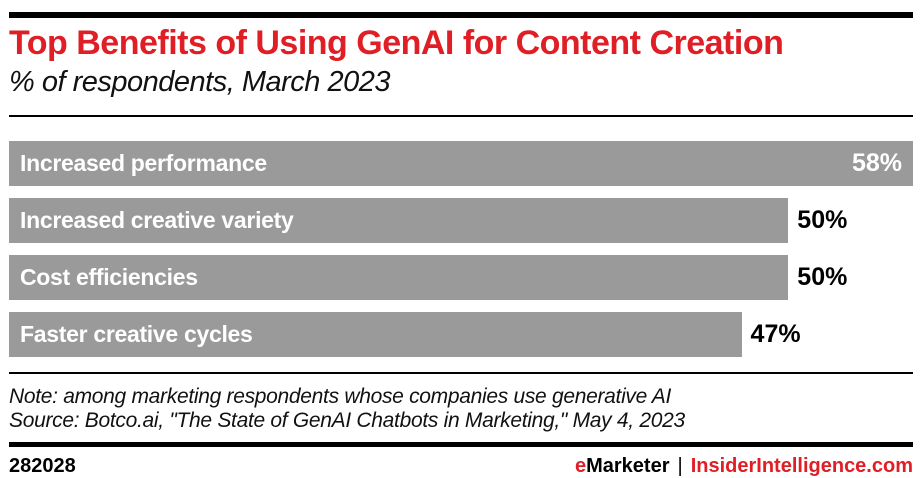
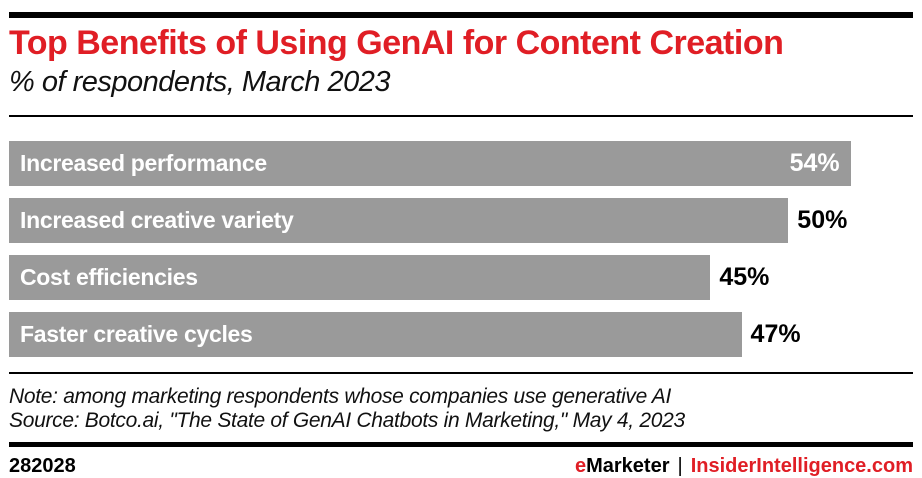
Increased performance: 58% -> 54%
Cost efficiencies: 50% -> 45%
